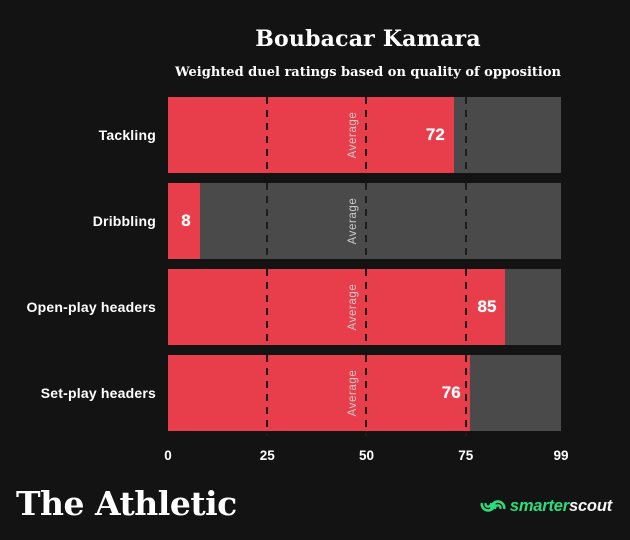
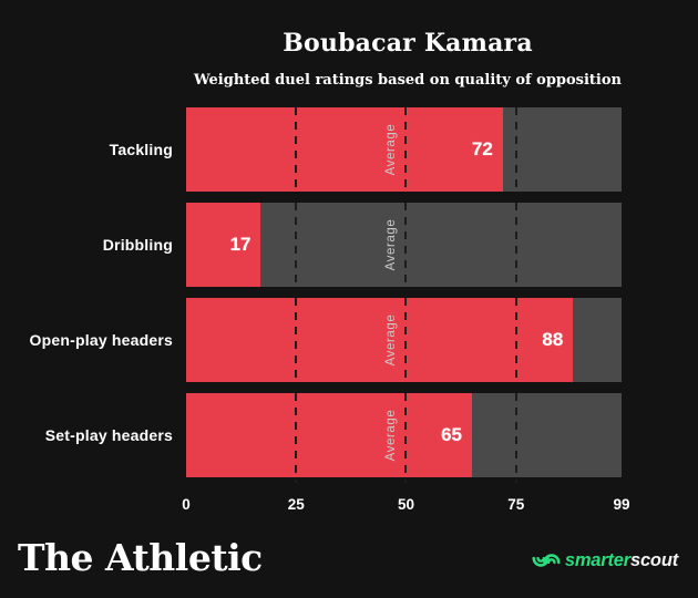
Dribbling: 8 -> 17
Open-play headers: 85 -> 88
Set-play headers: 76 -> 65
